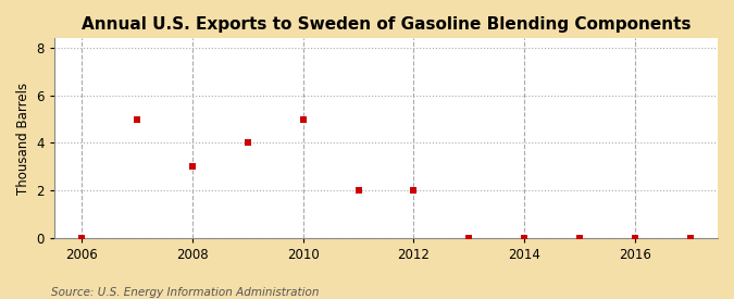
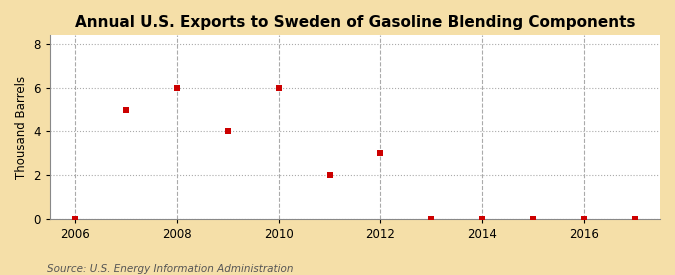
2008: 3 -> 6
2010: 5 -> 6
2012: 2 -> 3
